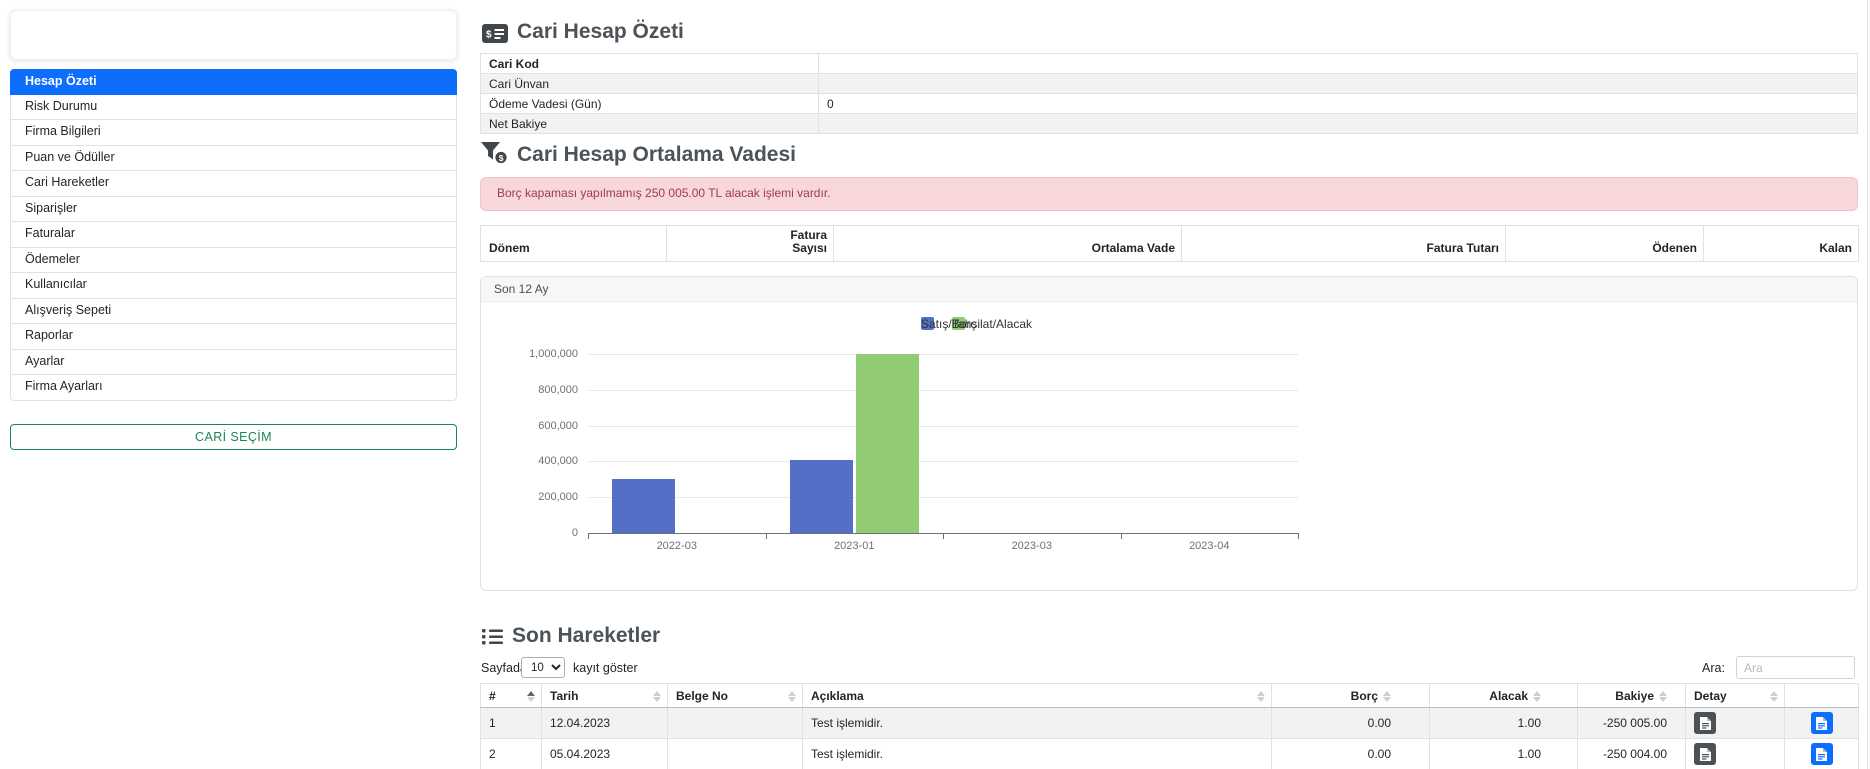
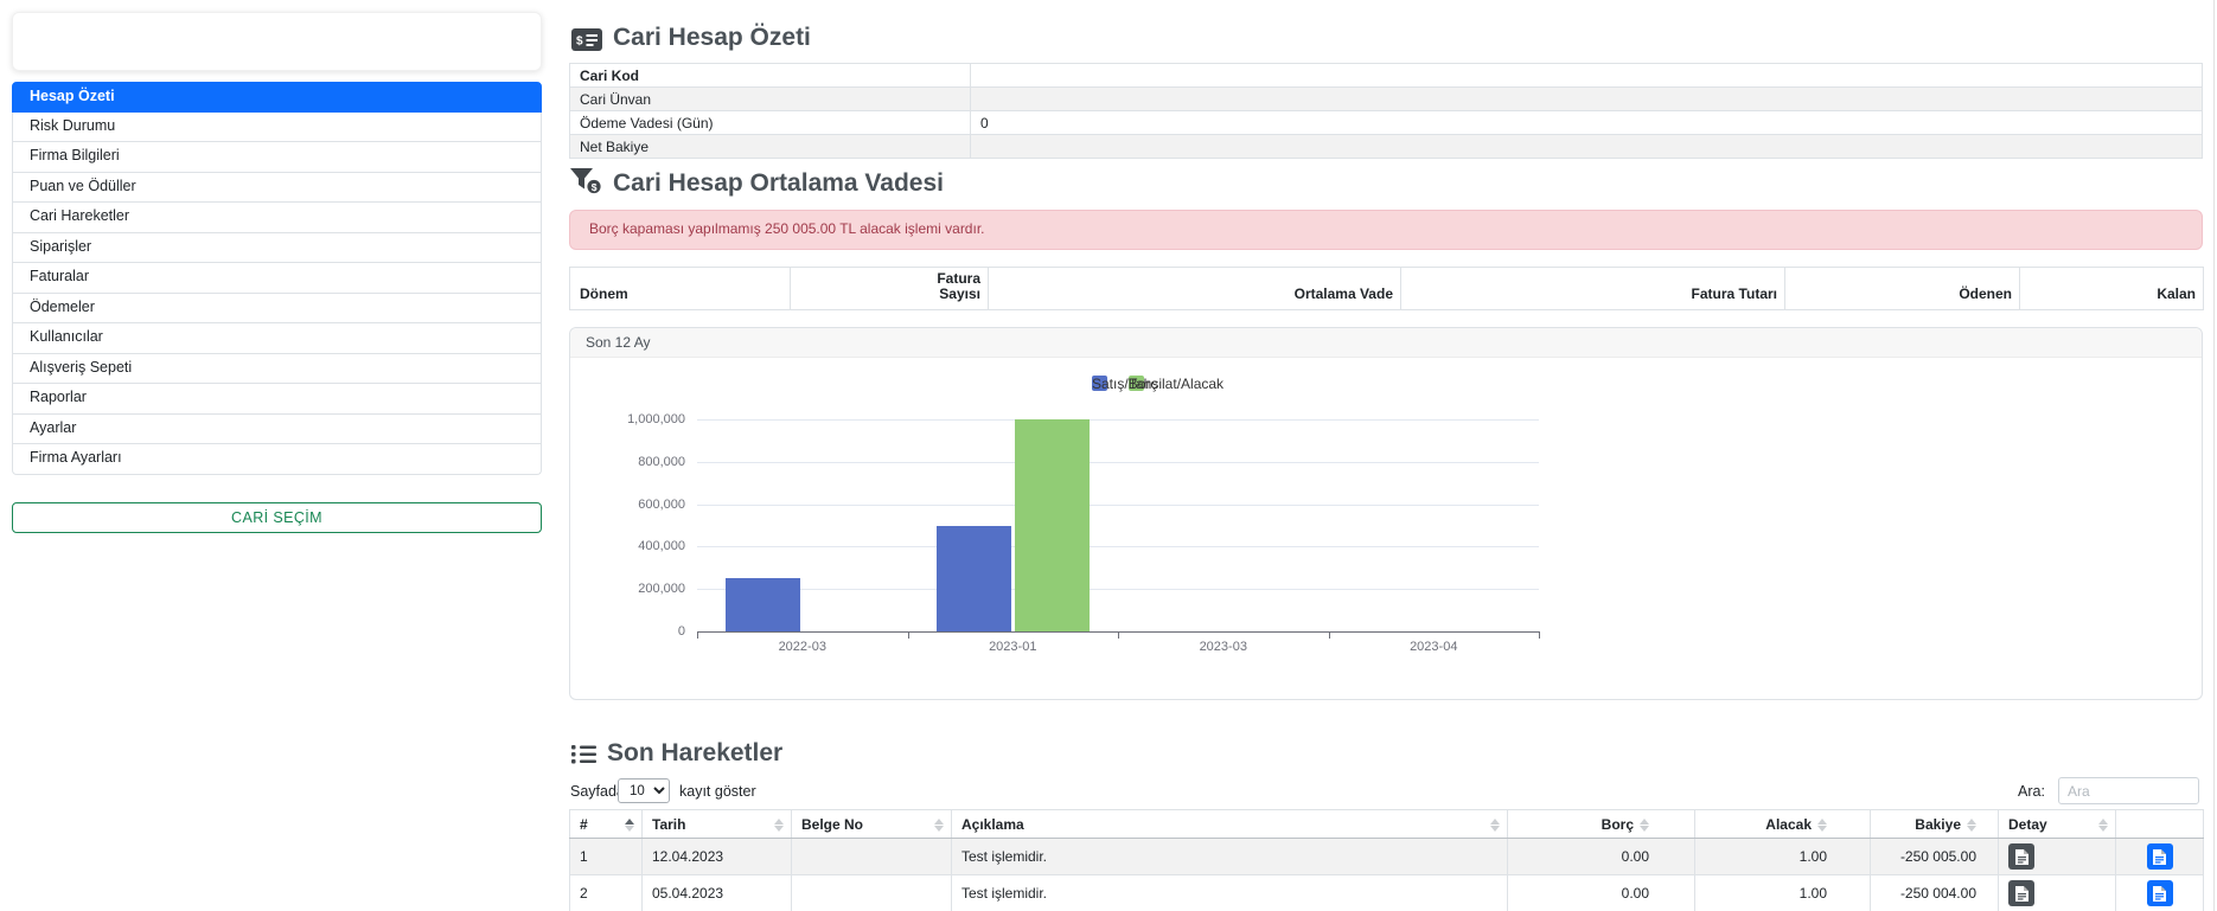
Satış/Borç/2022-03: 300000 -> 250000
Satış/Borç/2023-01: 410000 -> 500000
